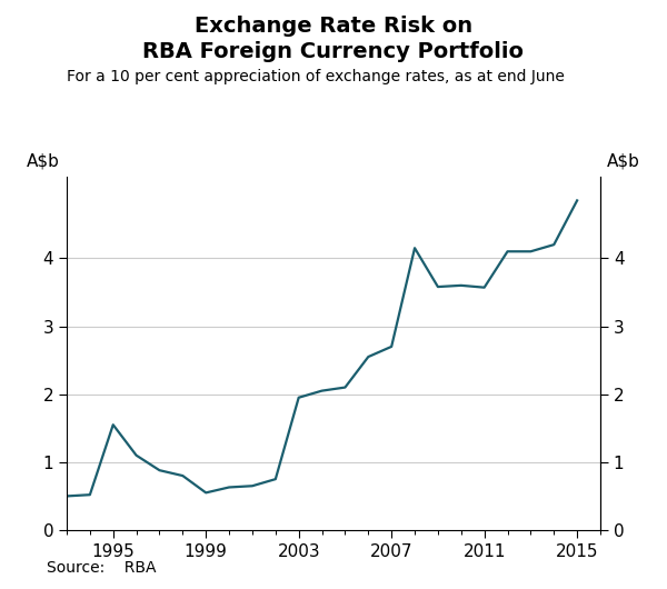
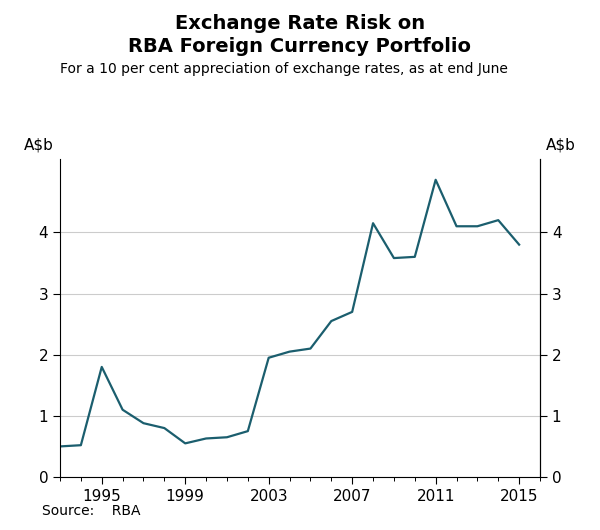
1995: 1.55 -> 1.80
2011: 3.57 -> 4.86
2015: 4.85 -> 3.80
